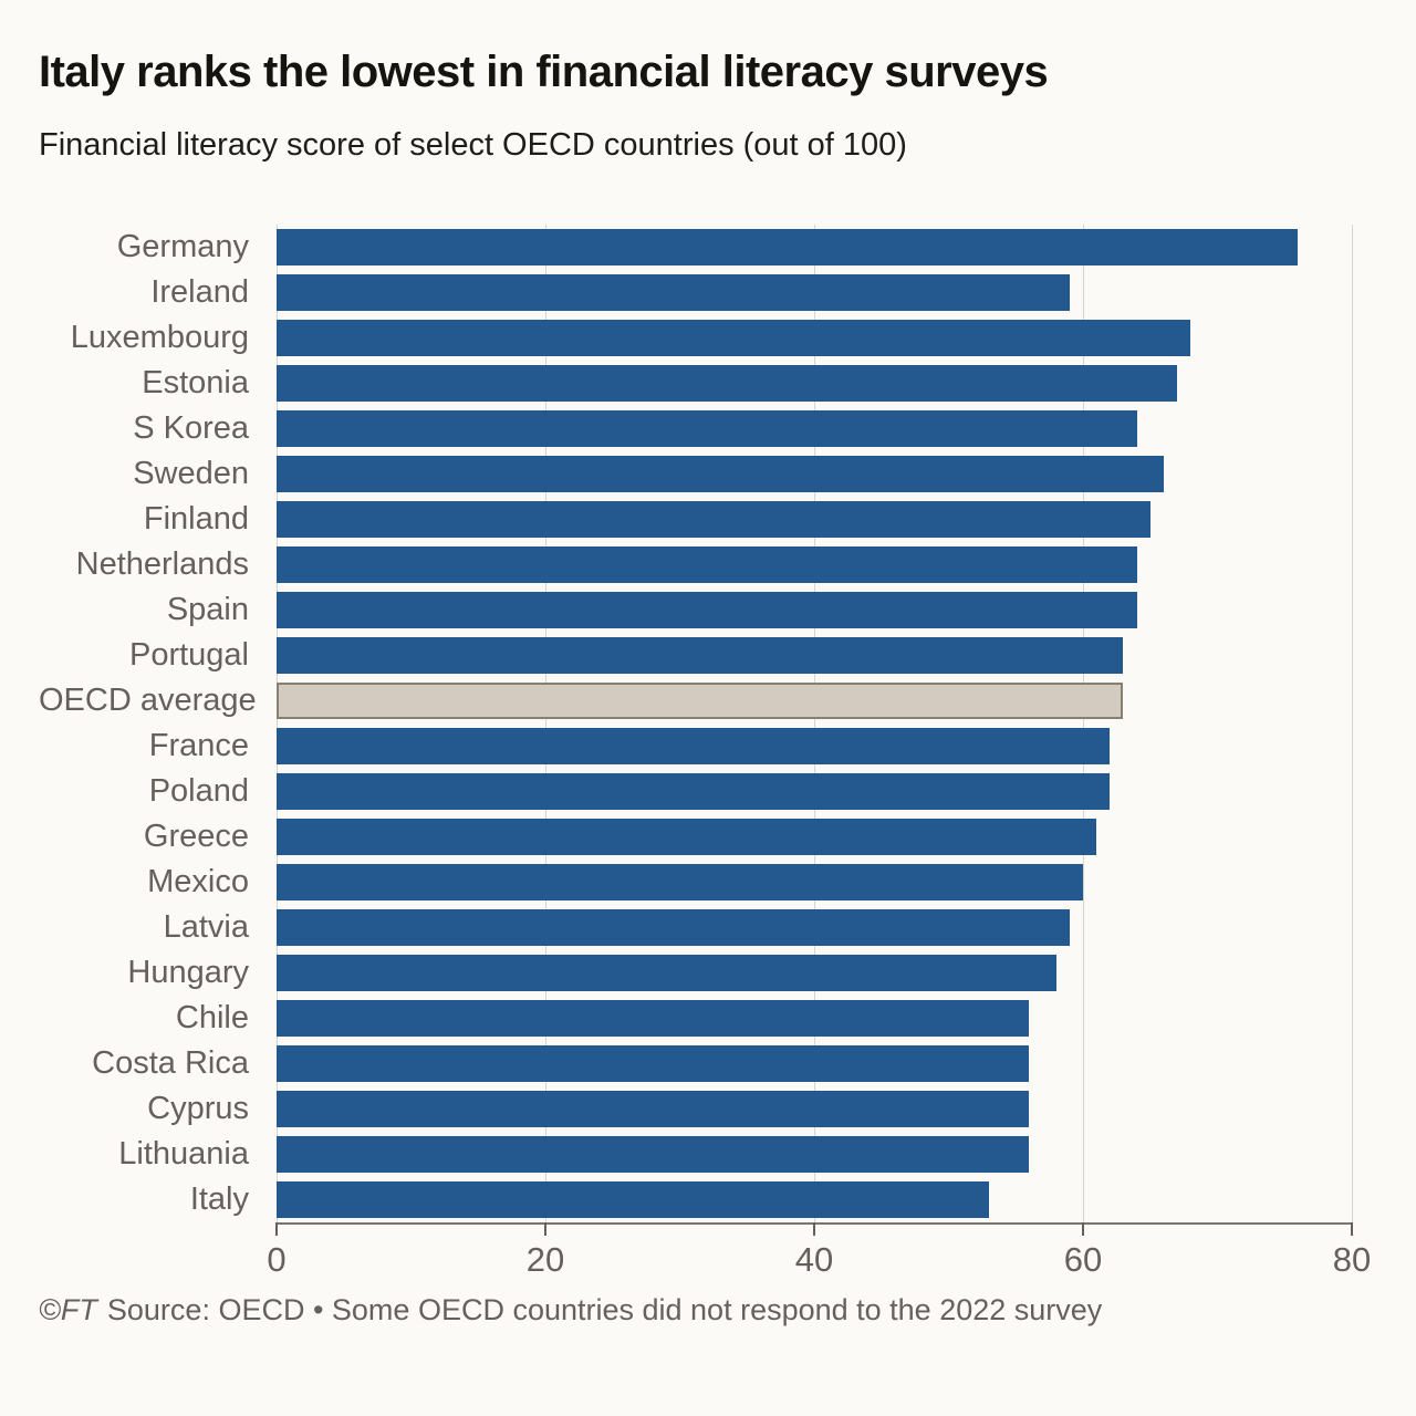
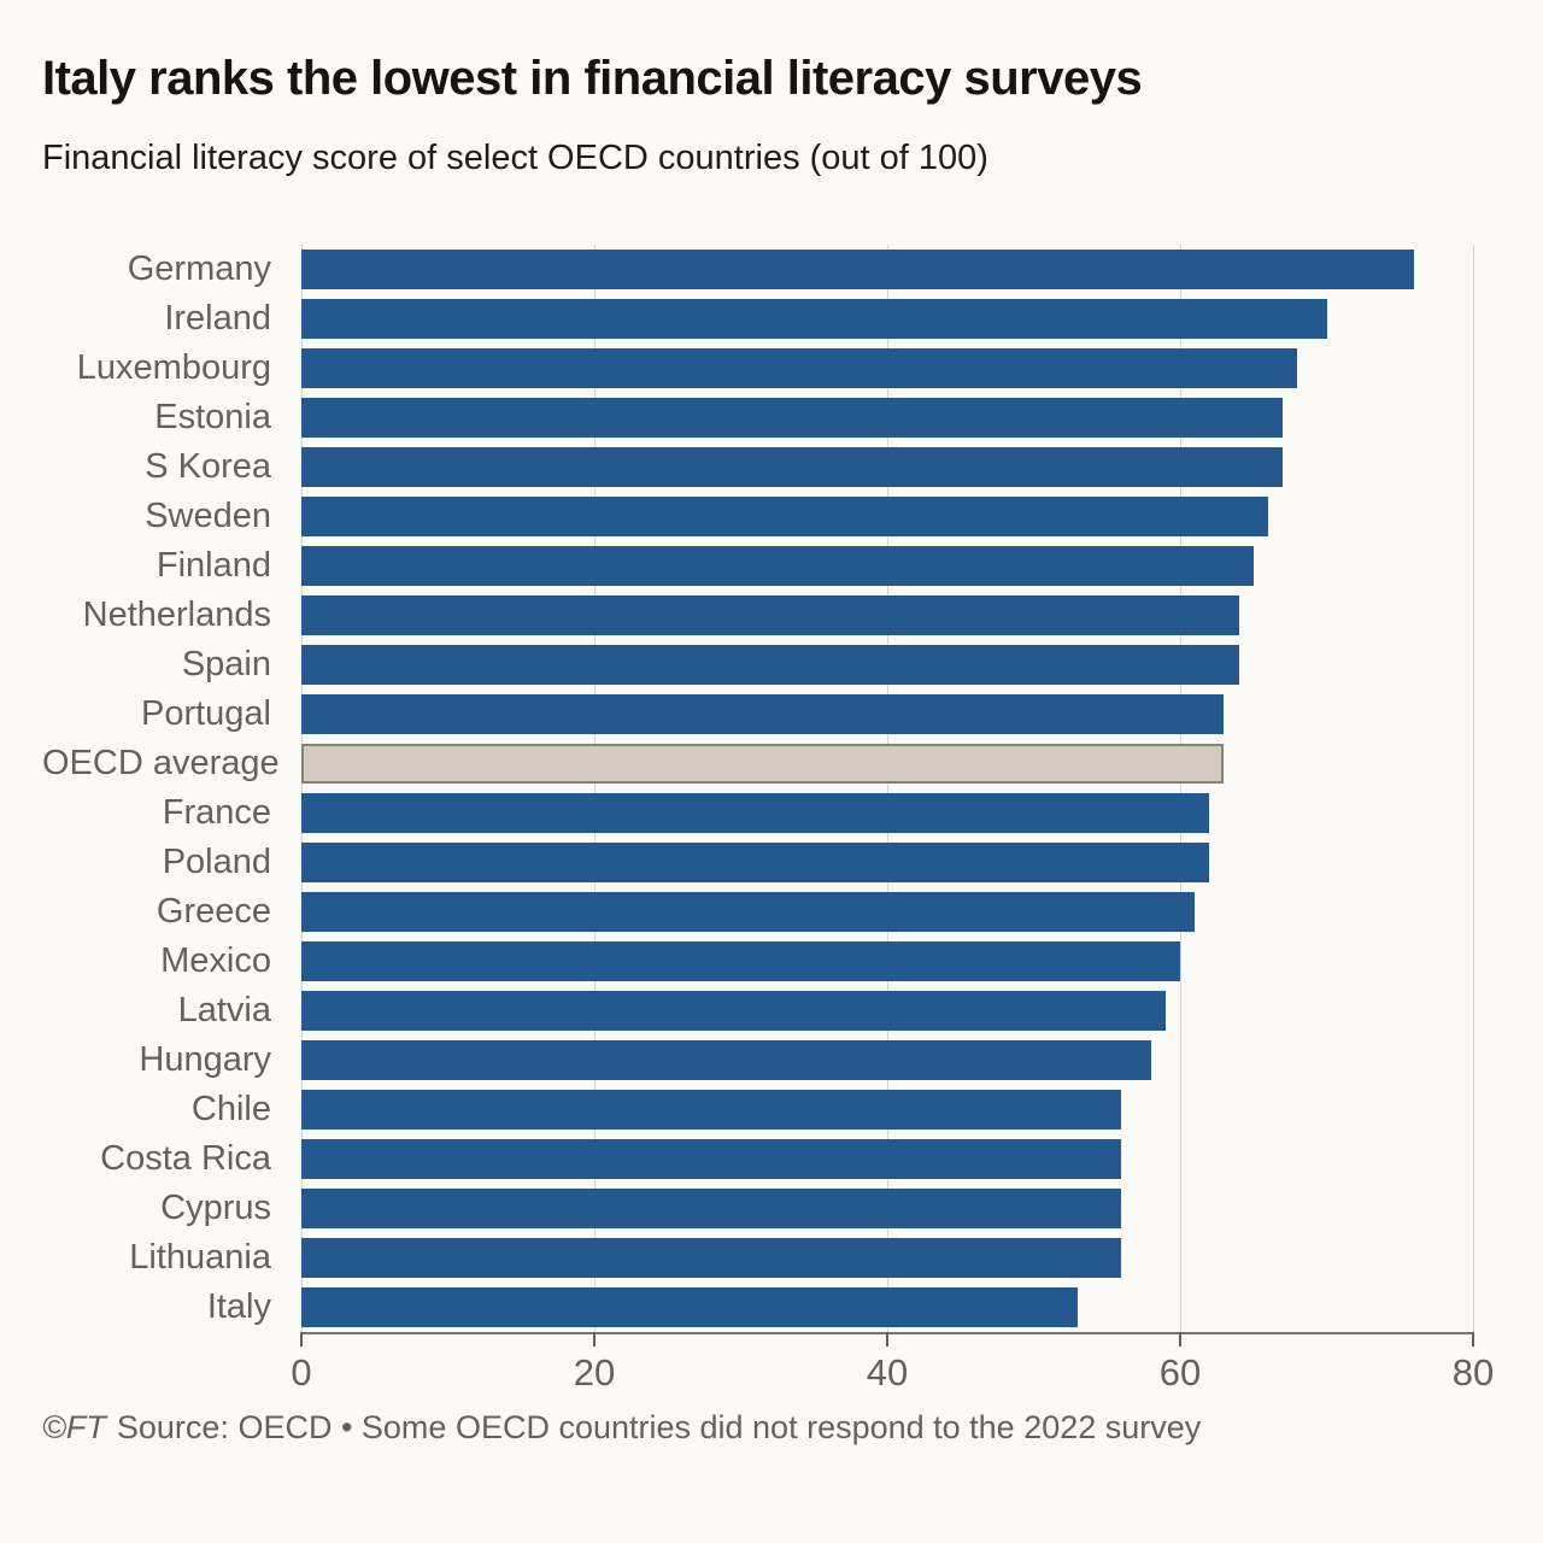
Ireland: 59 -> 70
S Korea: 64 -> 67
